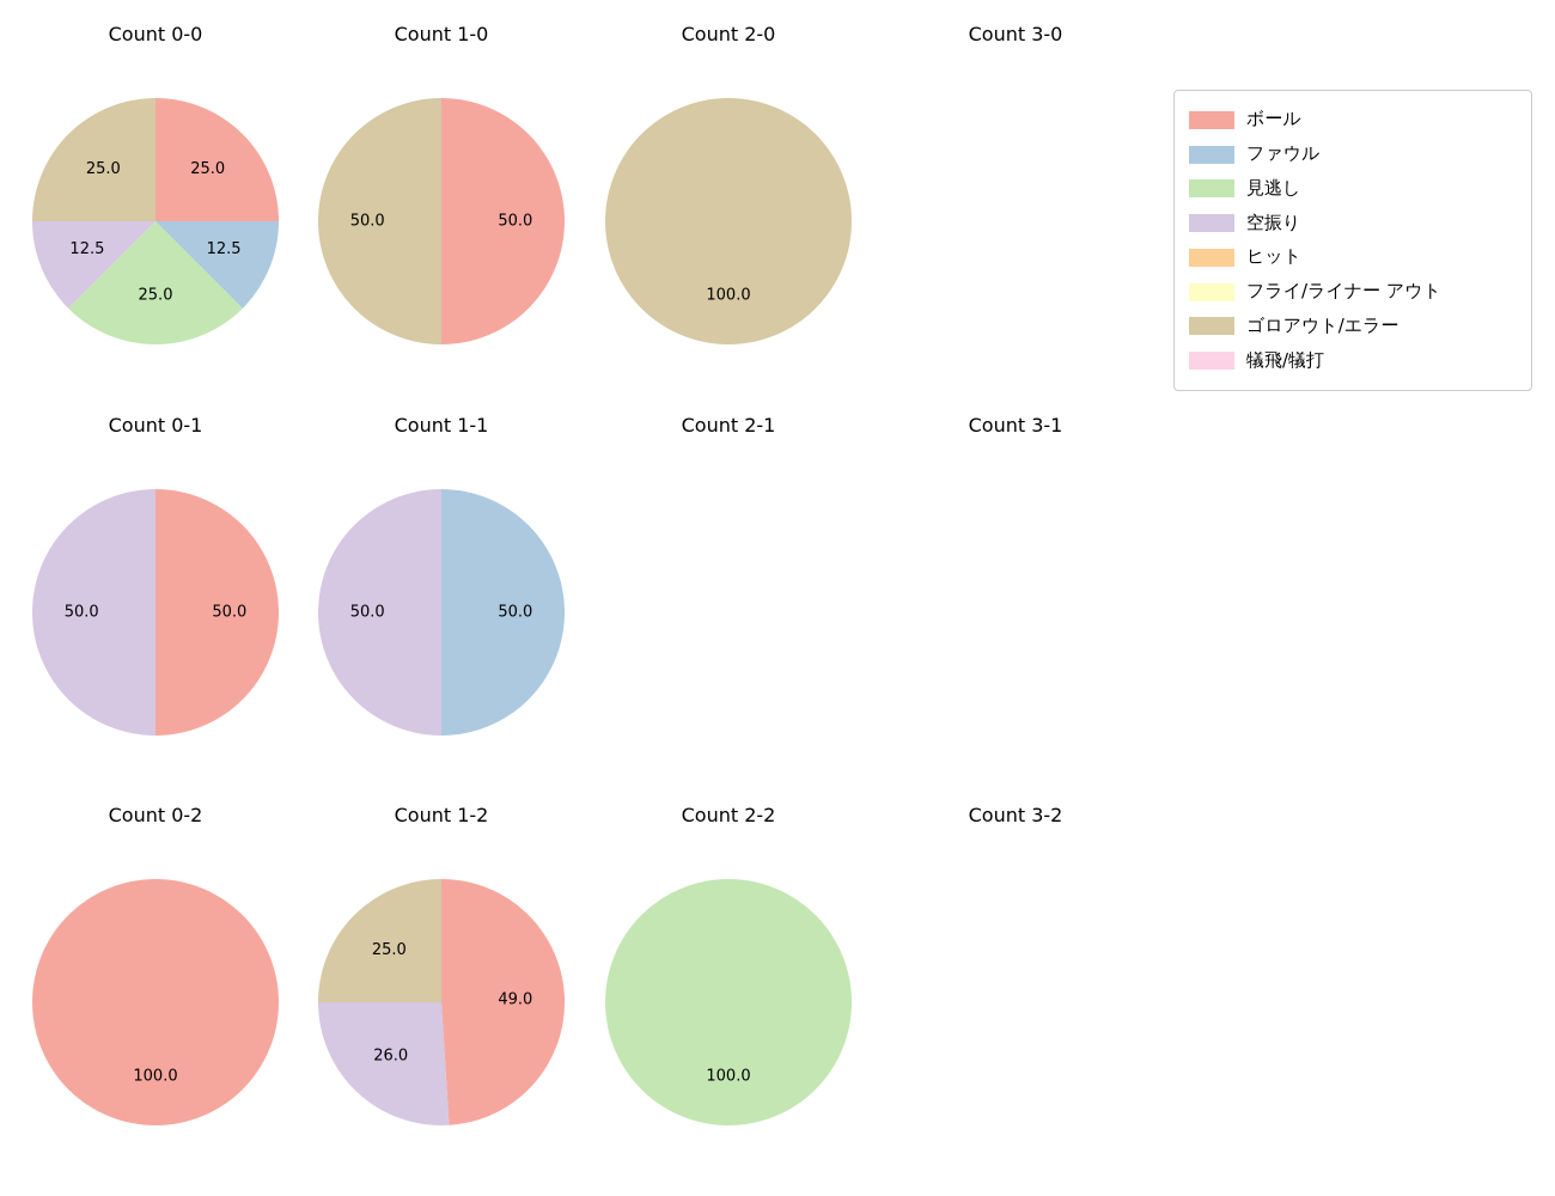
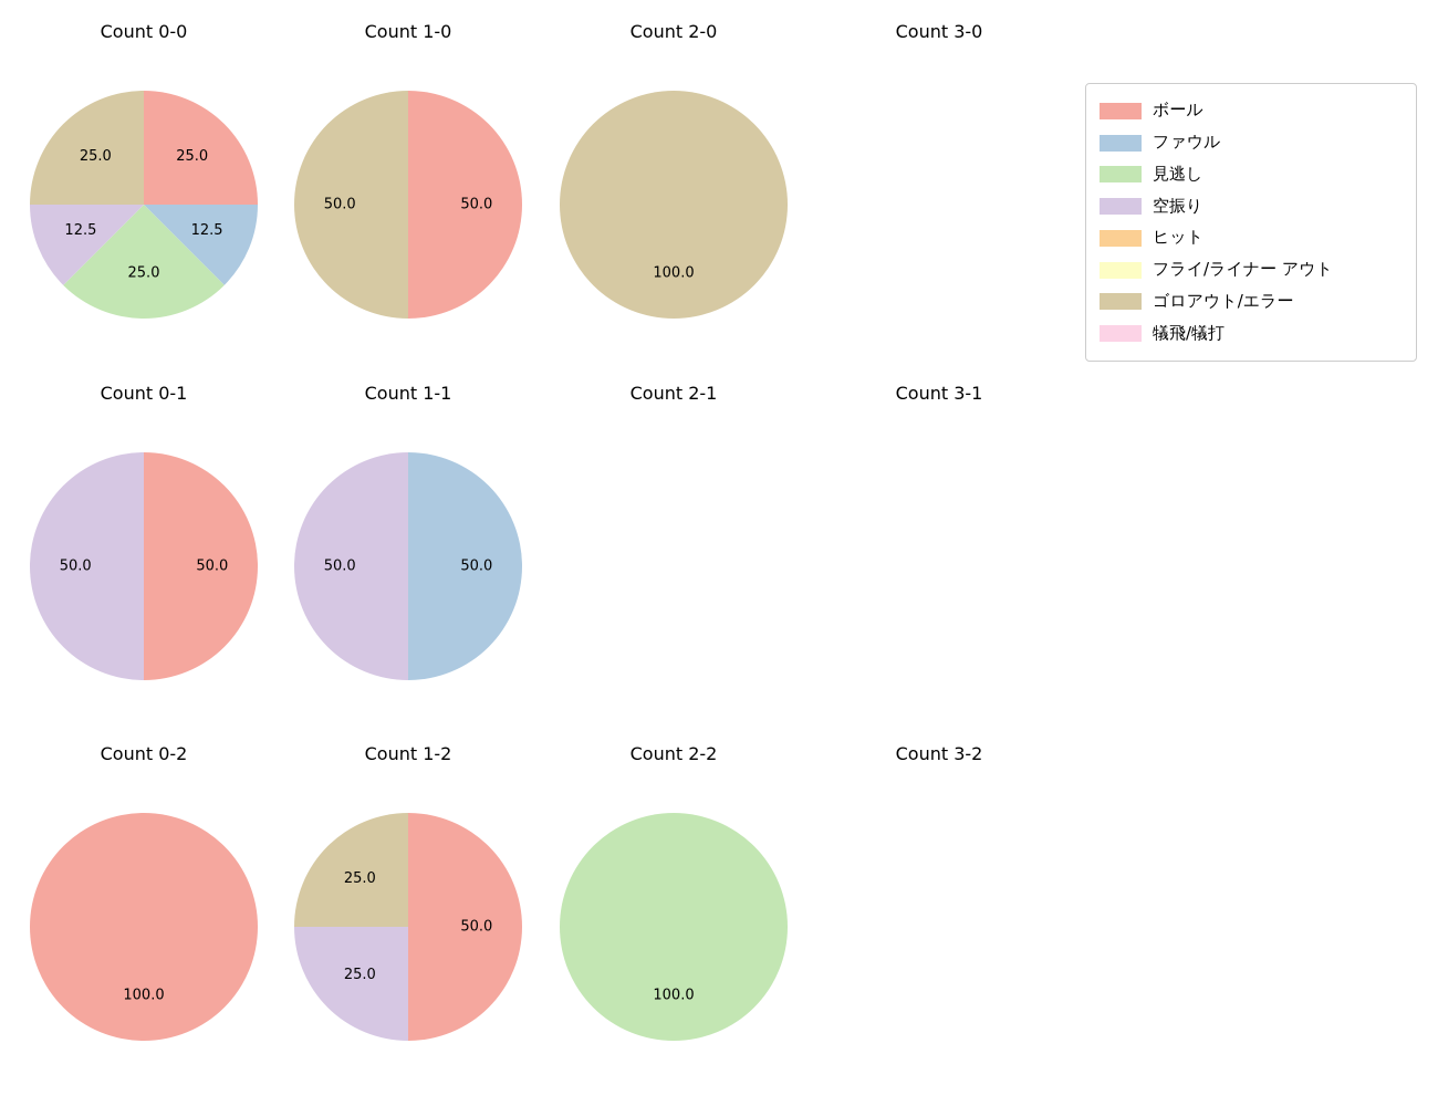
Count 1-2/ボール: 49.0 -> 50.0
Count 1-2/空振り: 26.0 -> 25.0
